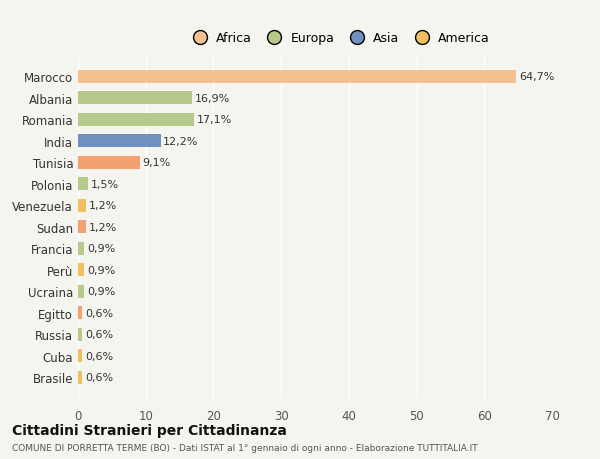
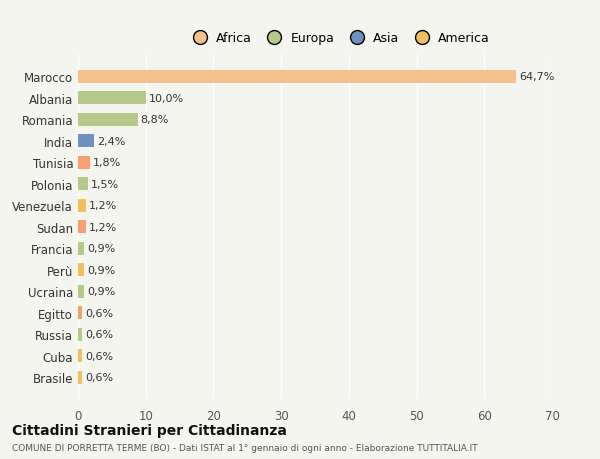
Albania: 16,9% -> 10,0%
Romania: 17,1% -> 8,8%
India: 12,2% -> 2,4%
Tunisia: 9,1% -> 1,8%
